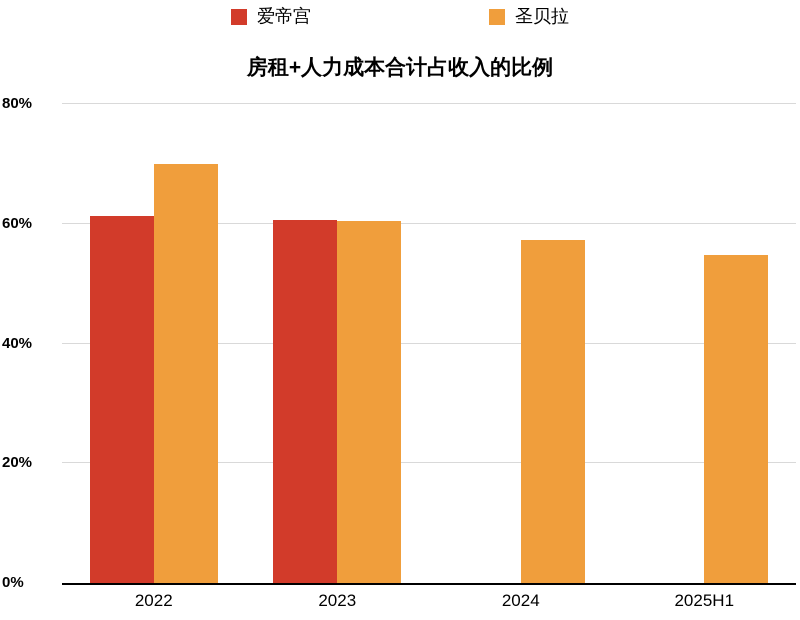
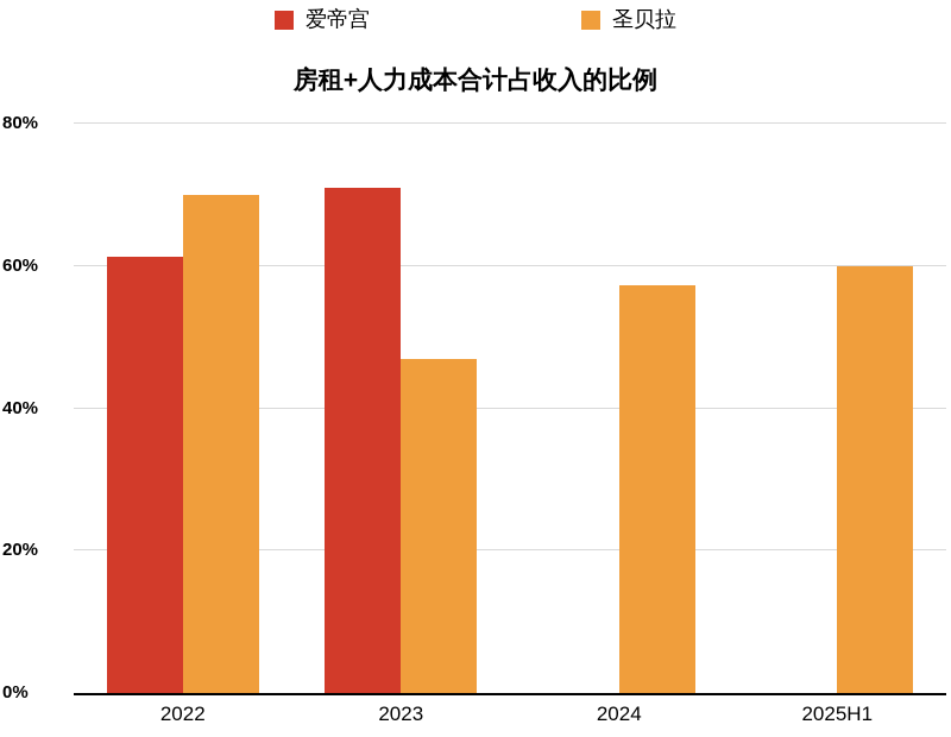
爱帝宫/2023: 61% -> 71%
圣贝拉/2023: 60% -> 47%
圣贝拉/2025H1: 55% -> 60%
